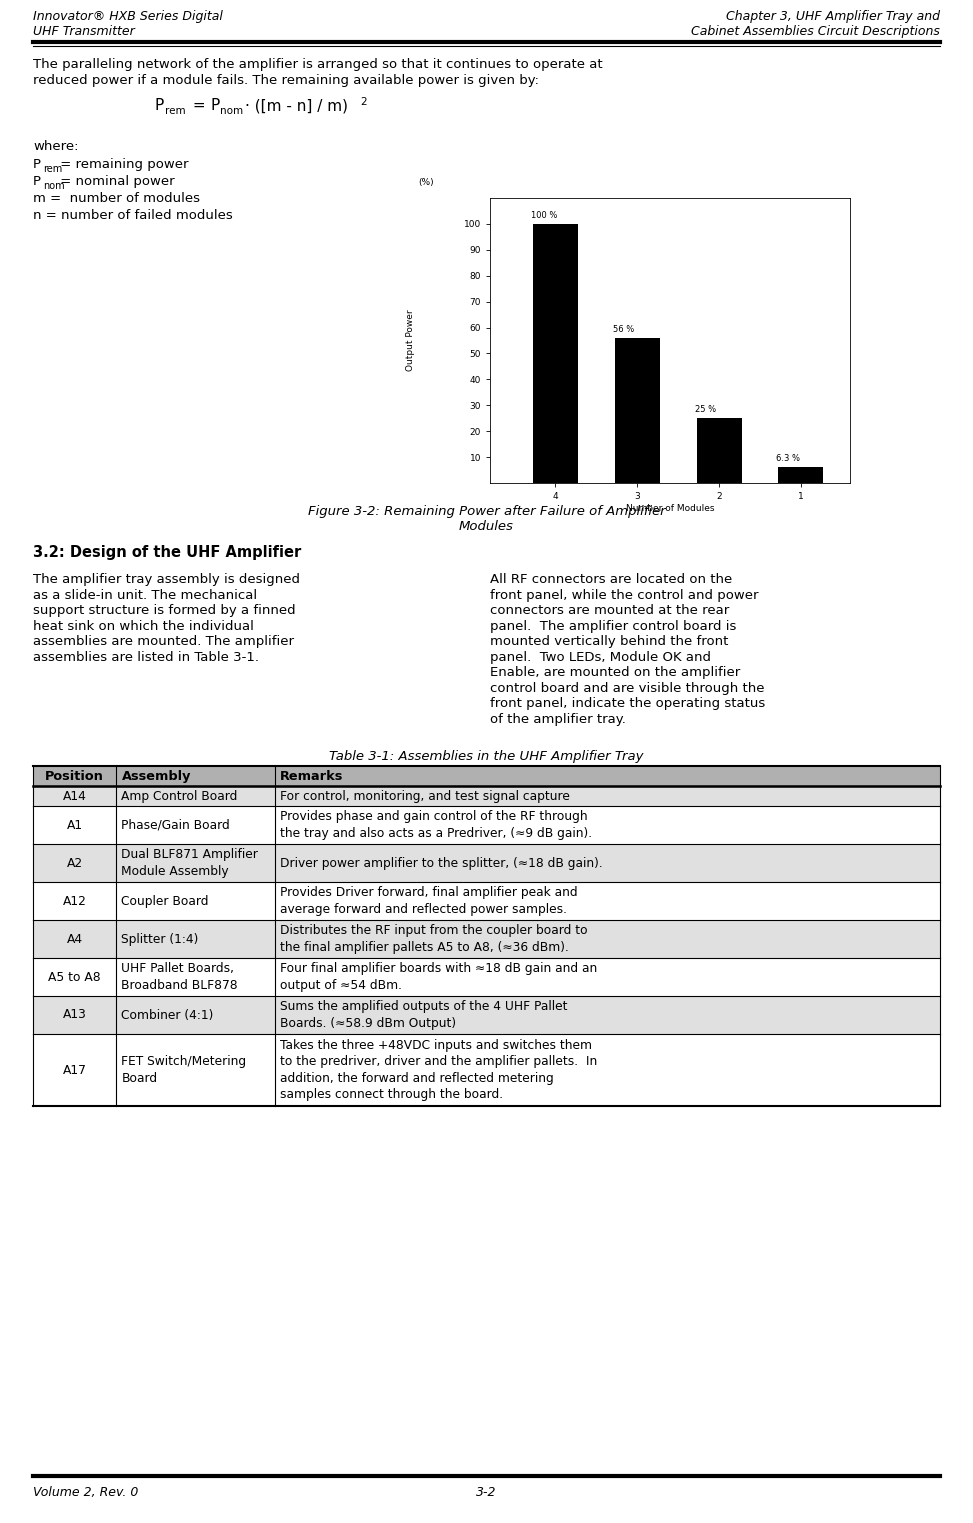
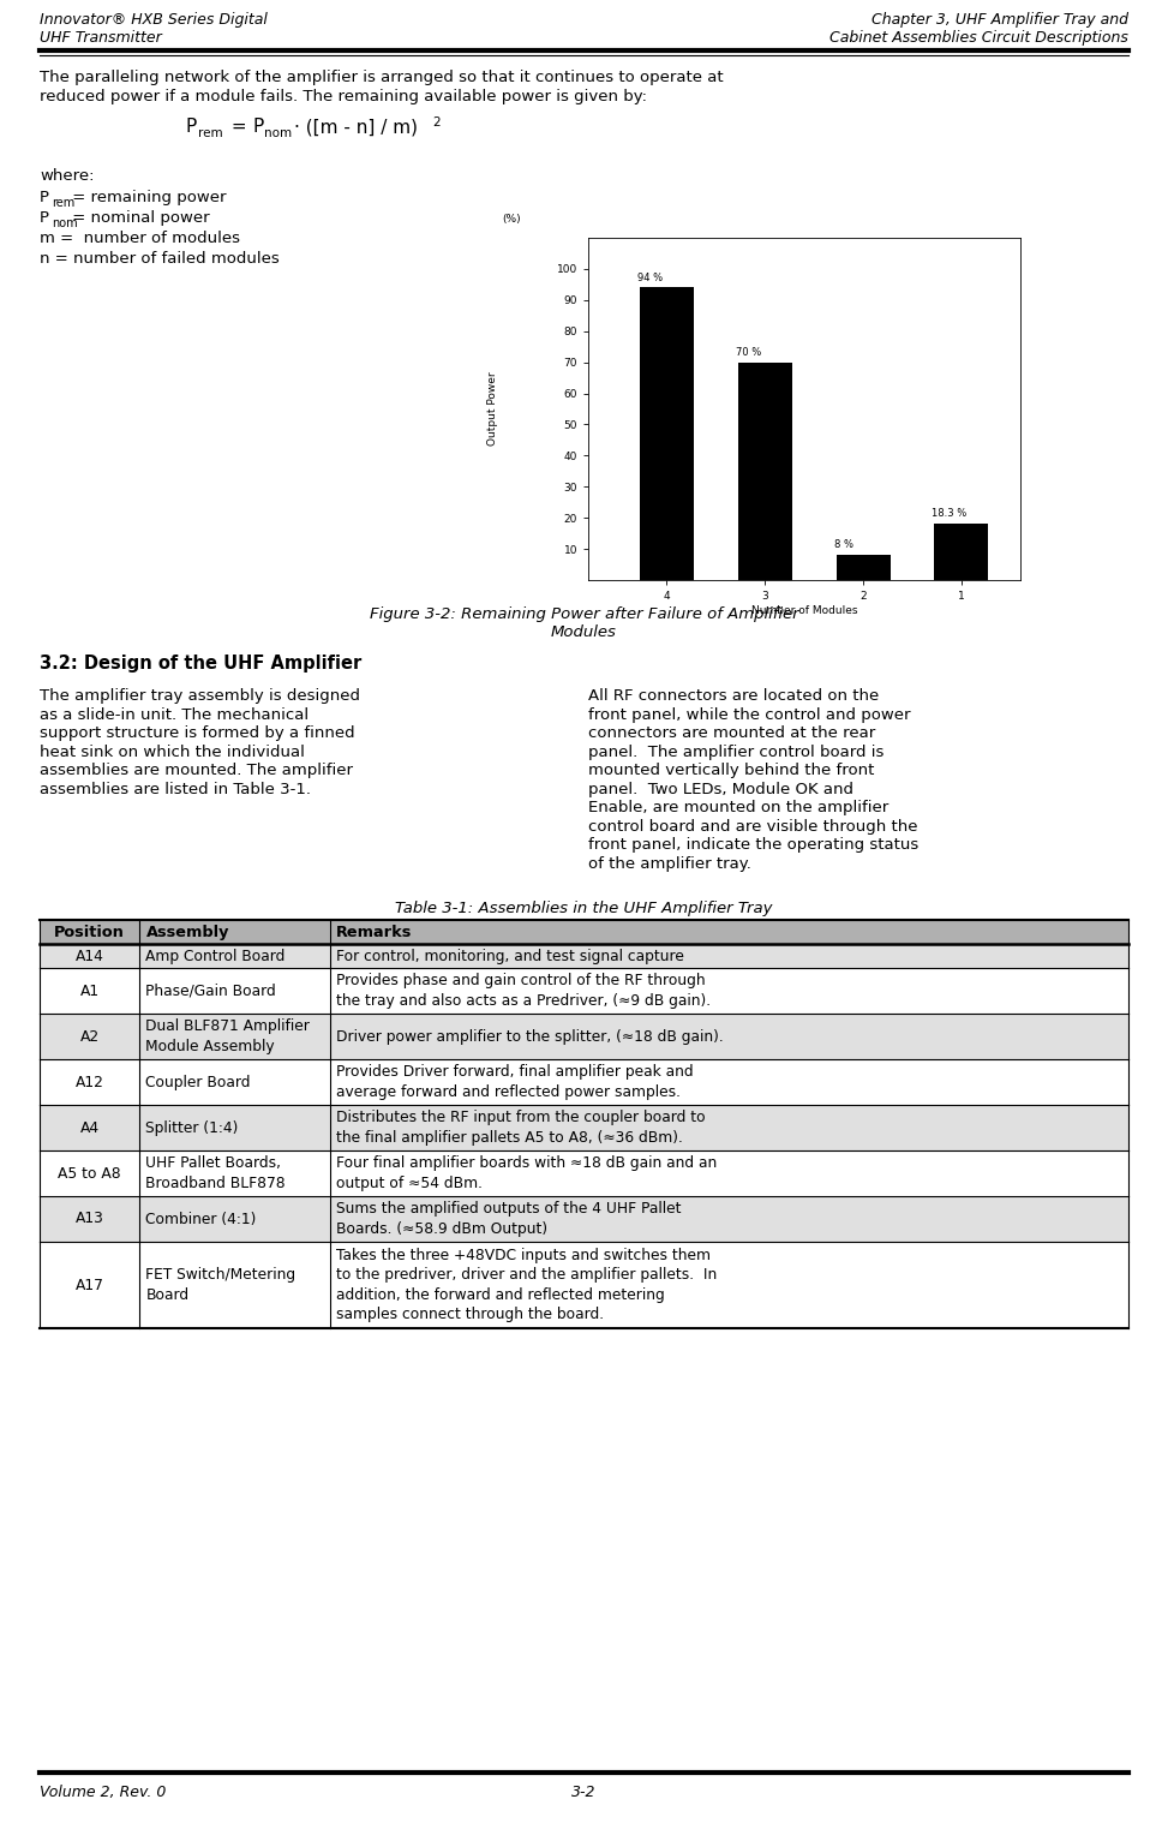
4: 100 -> 94
3: 56 -> 70
2: 25 -> 8
1: 6.3 -> 18.3
